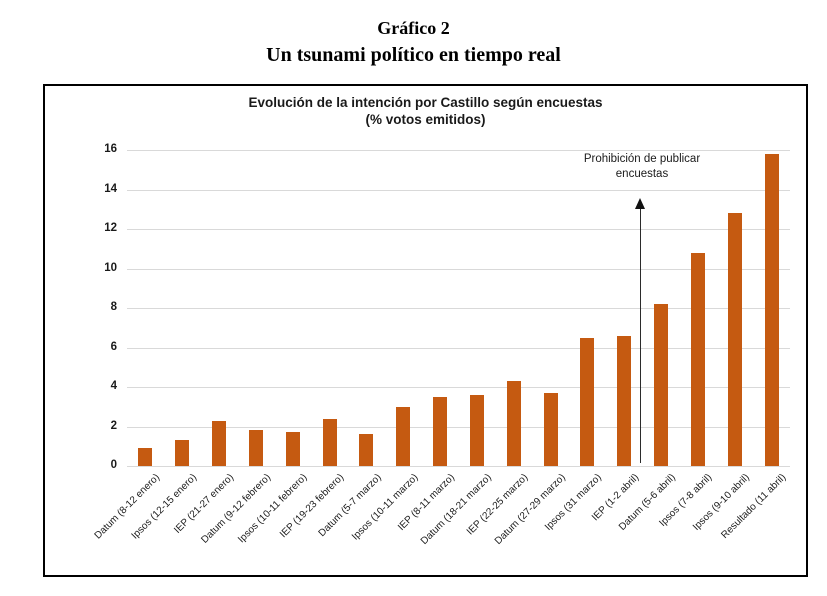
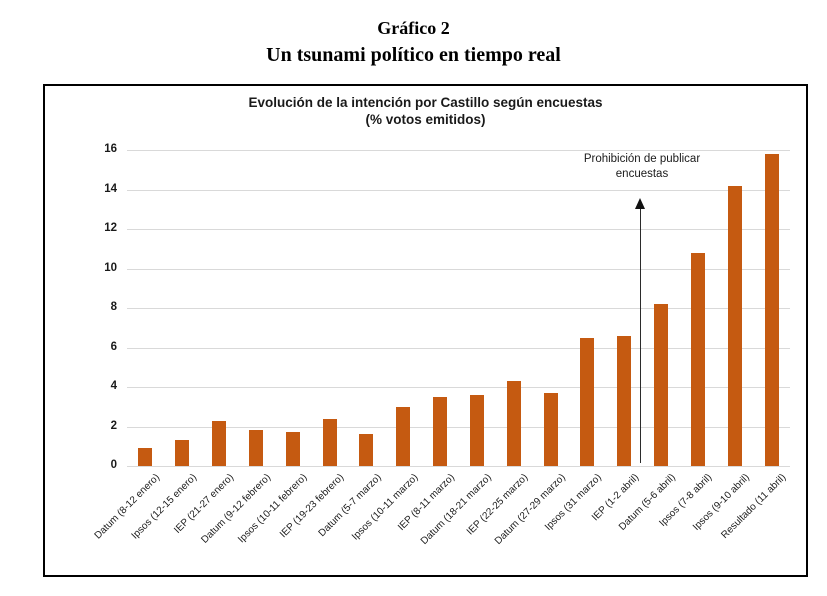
Ipsos (9-10 abril): 12.8 -> 14.2
